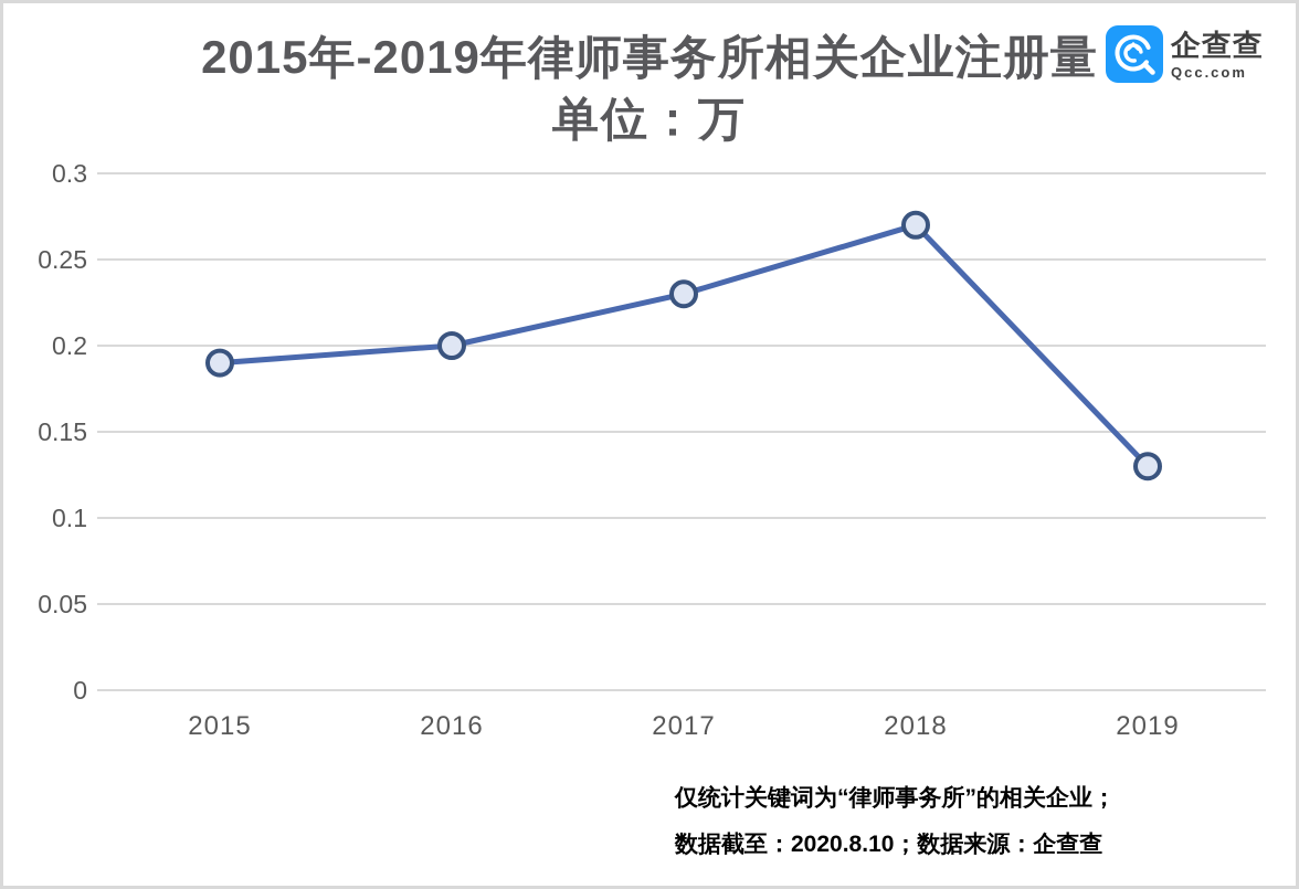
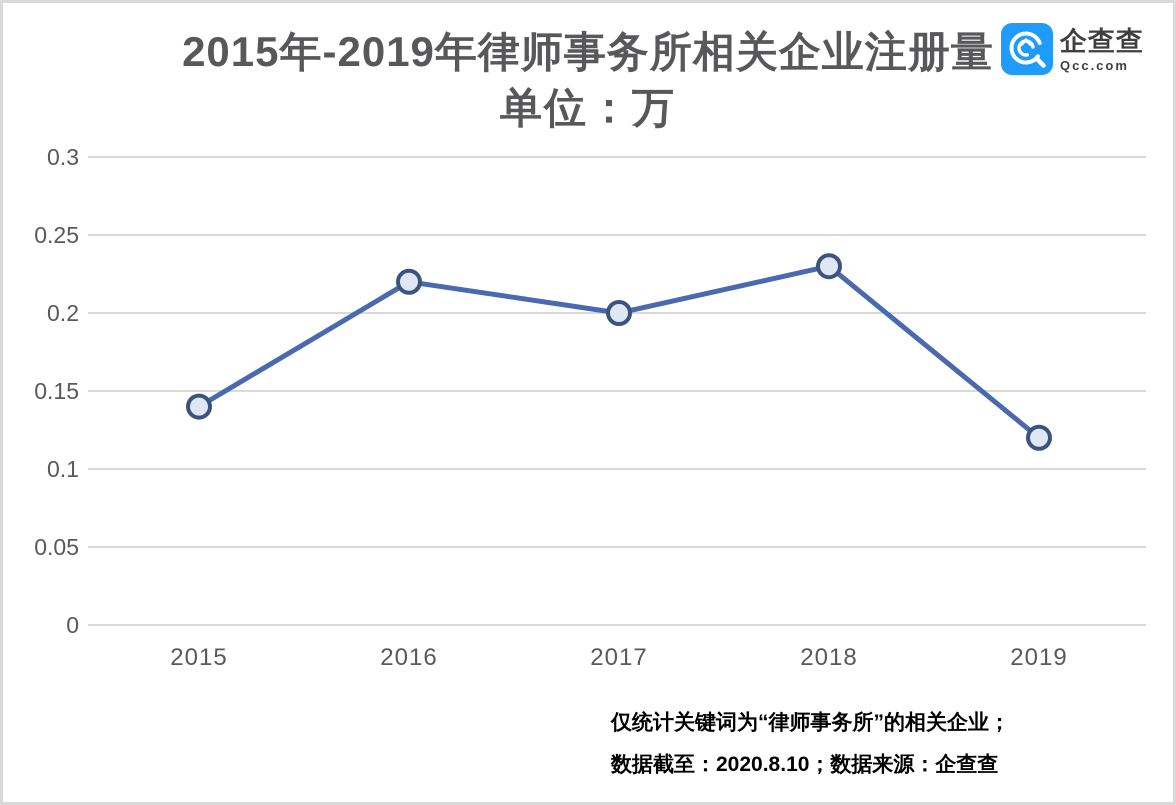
2015: 0.19 -> 0.14
2016: 0.20 -> 0.22
2017: 0.23 -> 0.20
2018: 0.27 -> 0.23
2019: 0.13 -> 0.12
